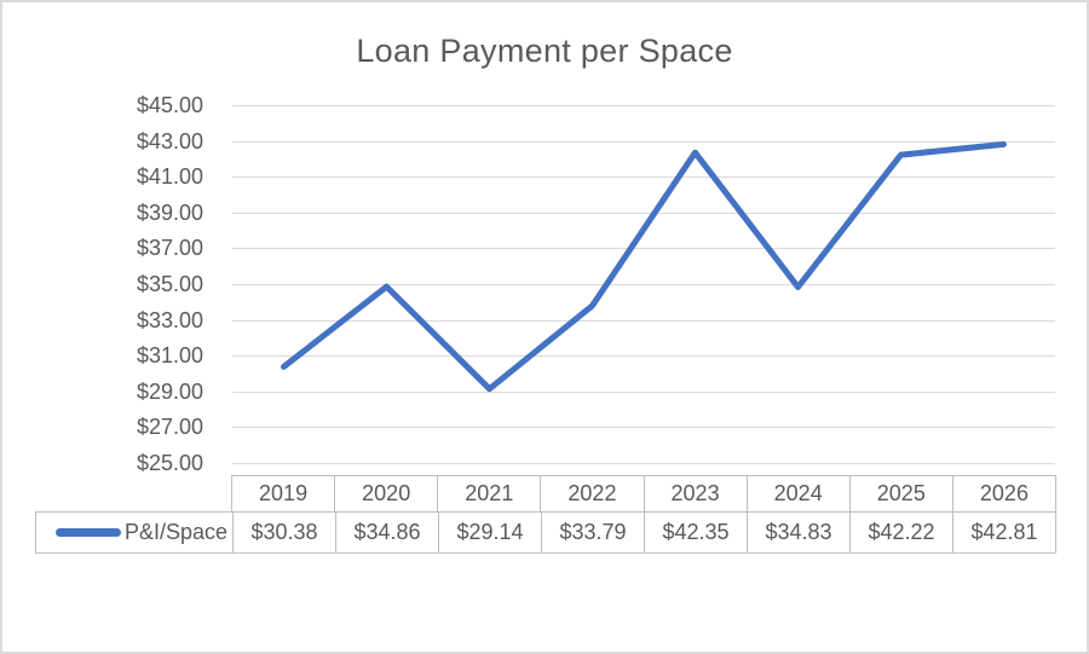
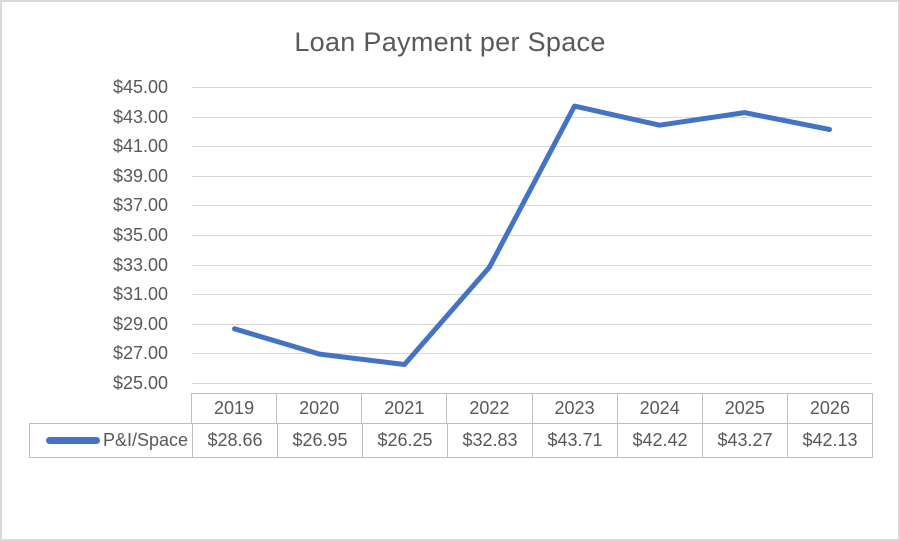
2019: $30.38 -> $28.66
2020: $34.86 -> $26.95
2021: $29.14 -> $26.25
2022: $33.79 -> $32.83
2023: $42.35 -> $43.71
2024: $34.83 -> $42.42
2025: $42.22 -> $43.27
2026: $42.81 -> $42.13
